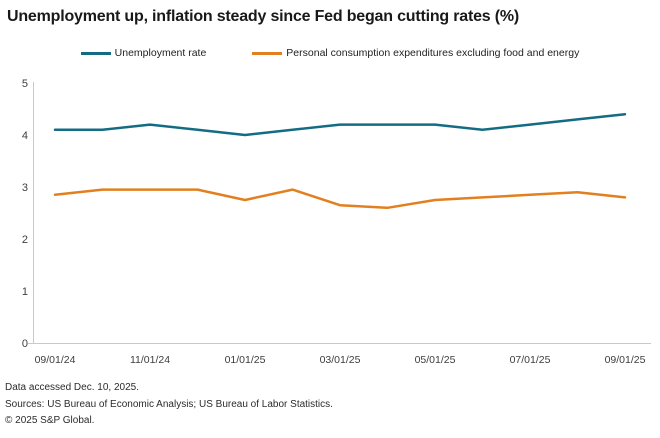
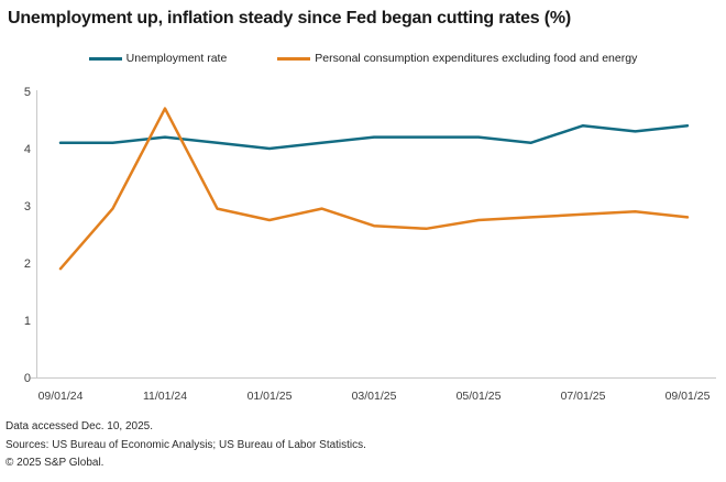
Personal consumption expenditures excluding food and energy/09/01/24: 2.9 -> 1.9
Personal consumption expenditures excluding food and energy/11/01/24: 3.0 -> 4.7
Unemployment rate/07/01/25: 4.2 -> 4.4
